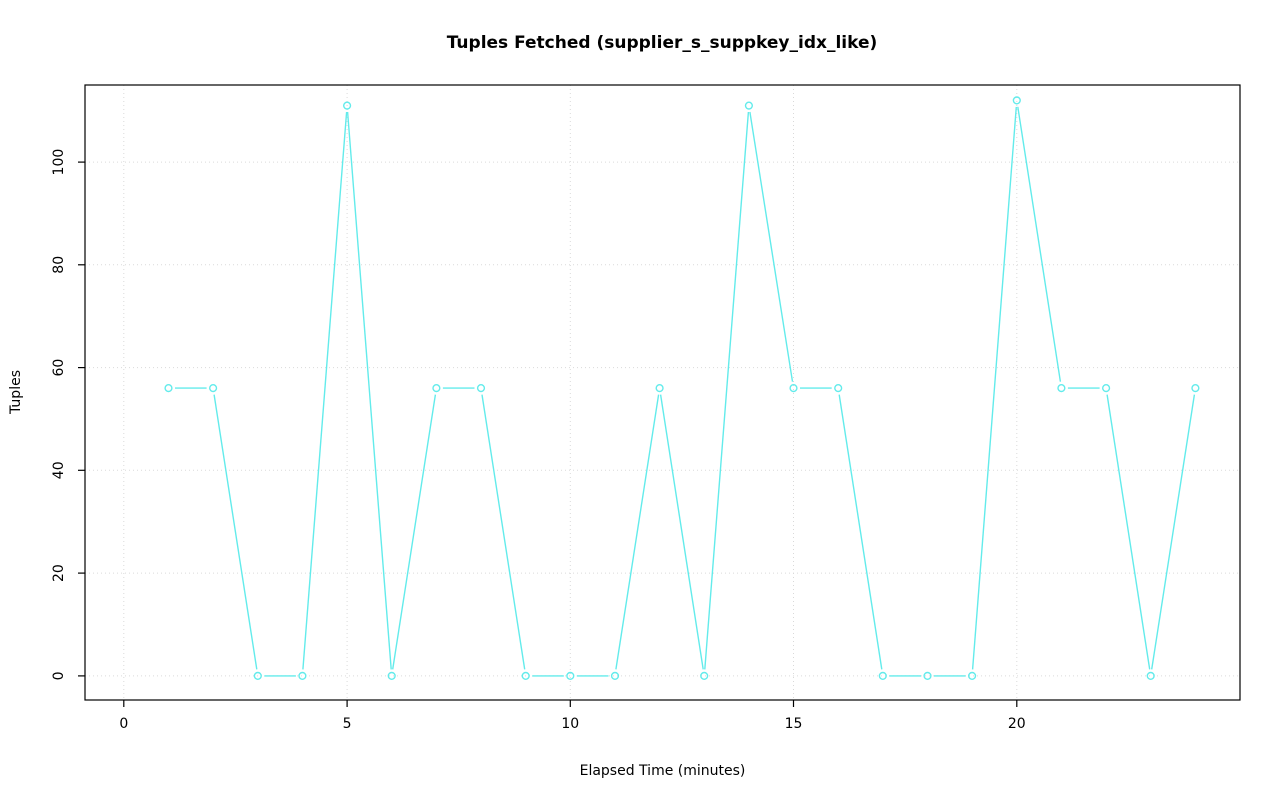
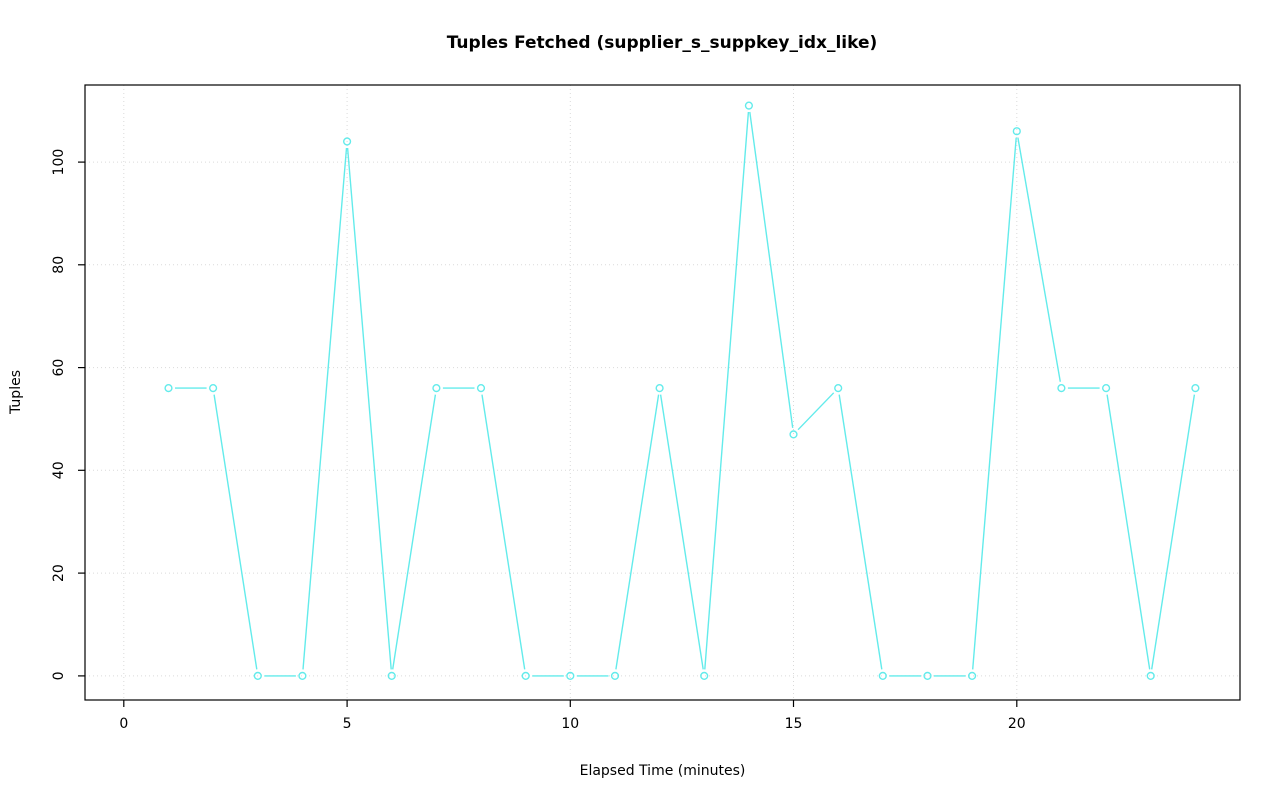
5: 111 -> 104
15: 56 -> 47
20: 112 -> 106
